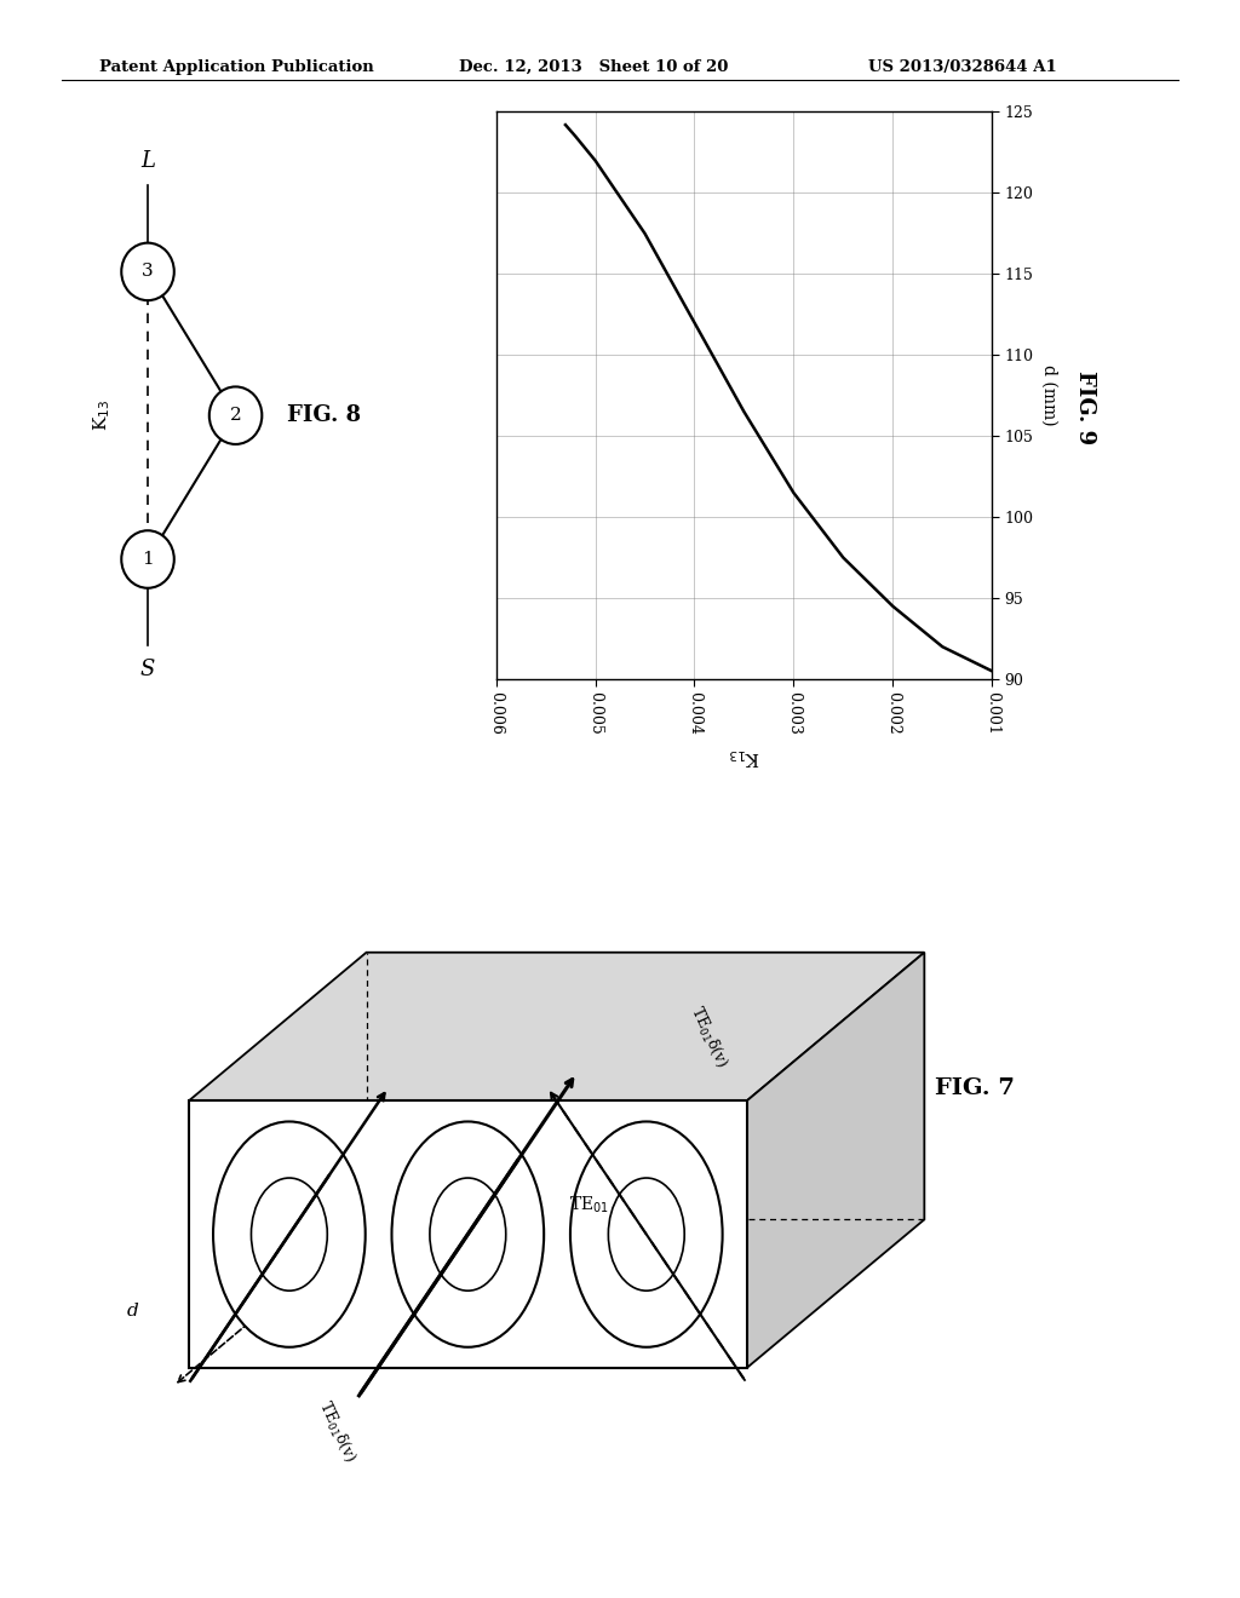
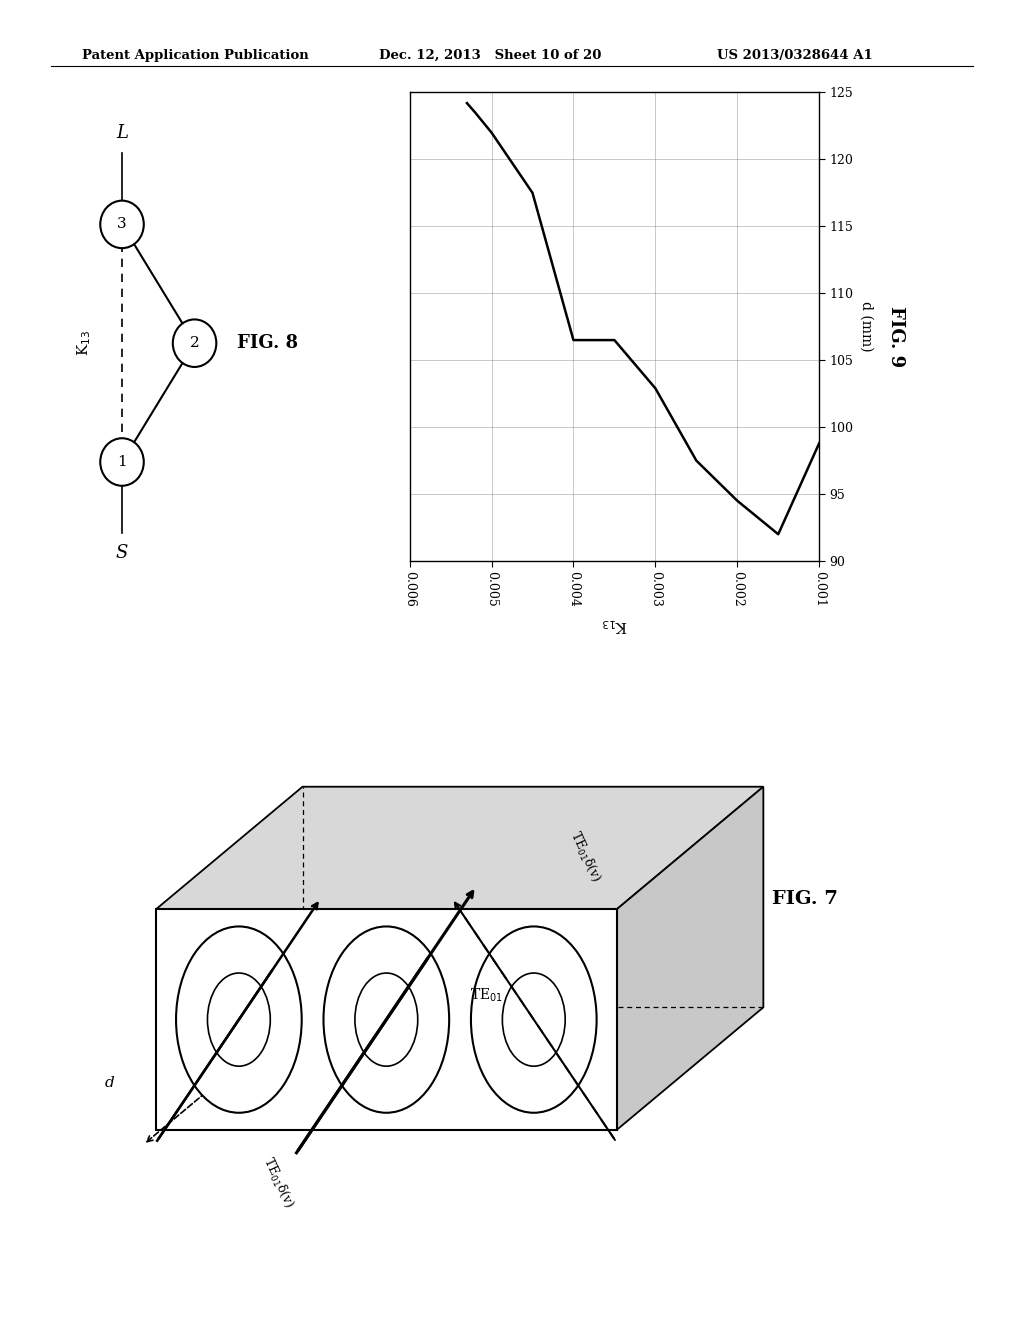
0.004: 112.0 -> 106.5
0.003: 101.5 -> 102.9
0.001: 90.5 -> 98.8
